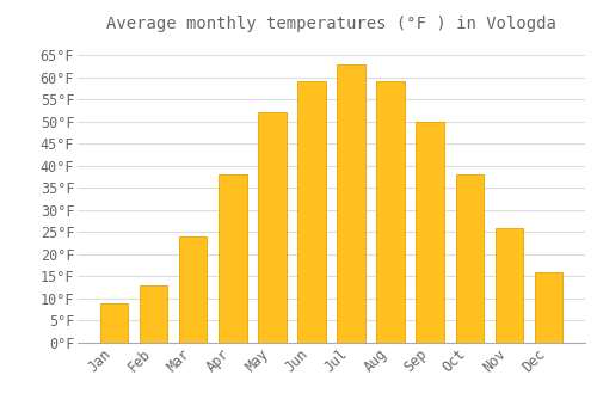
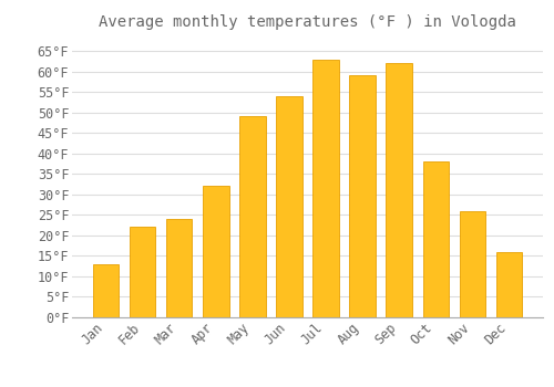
Jan: 9°F -> 13°F
Feb: 13°F -> 22°F
Apr: 38°F -> 32°F
May: 52°F -> 49°F
Jun: 59°F -> 54°F
Sep: 50°F -> 62°F
